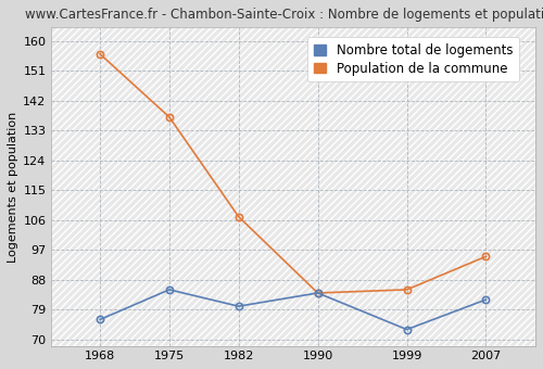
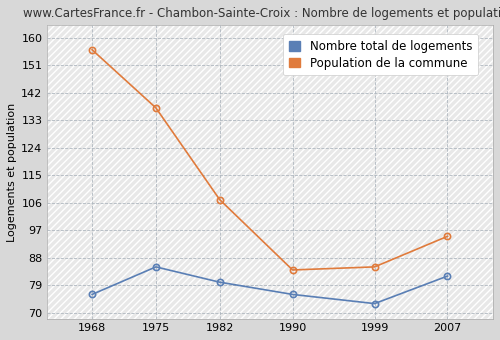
Nombre total de logements/1990: 84 -> 76
